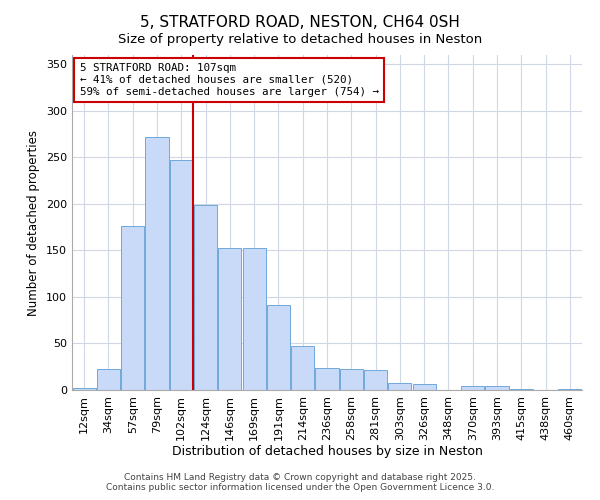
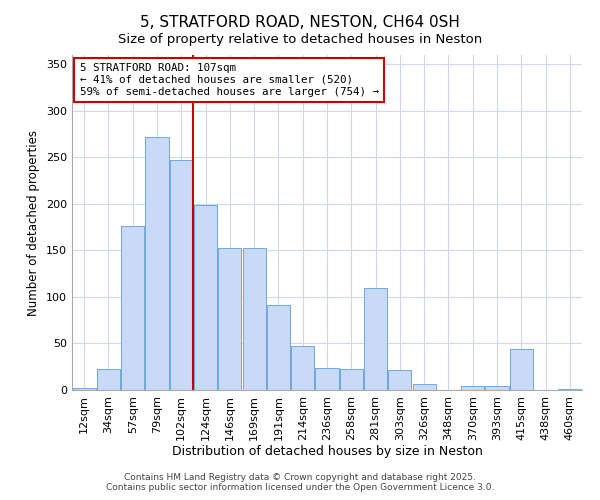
281sqm: 21 -> 110
303sqm: 7 -> 22
415sqm: 1 -> 44
